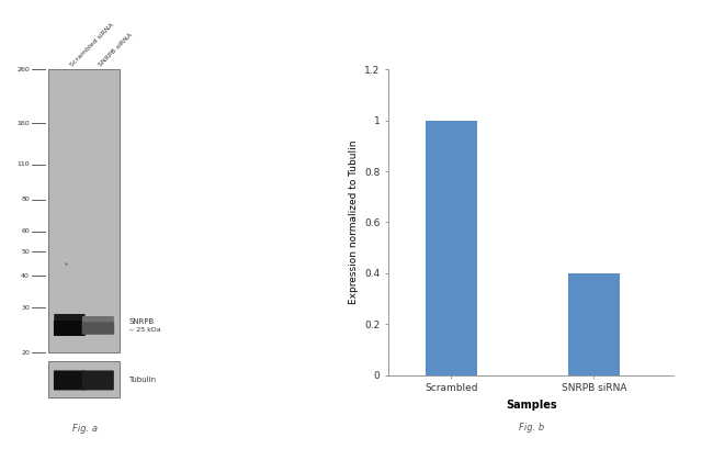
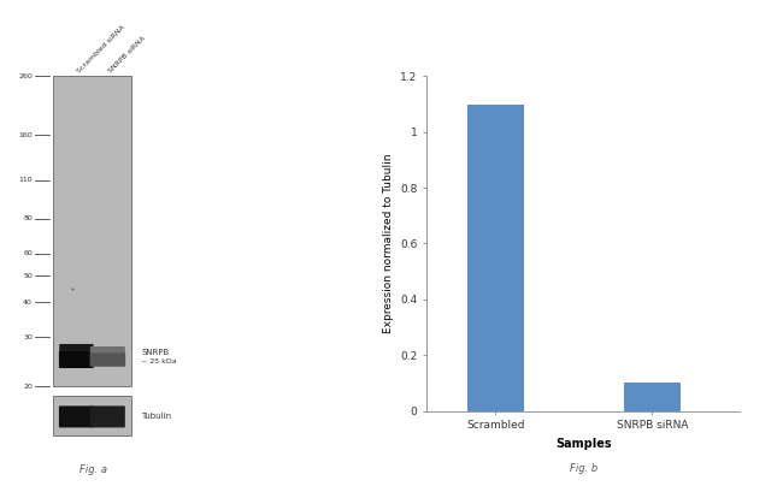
Scrambled: 1.0 -> 1.1
SNRPB siRNA: 0.4 -> 0.1
